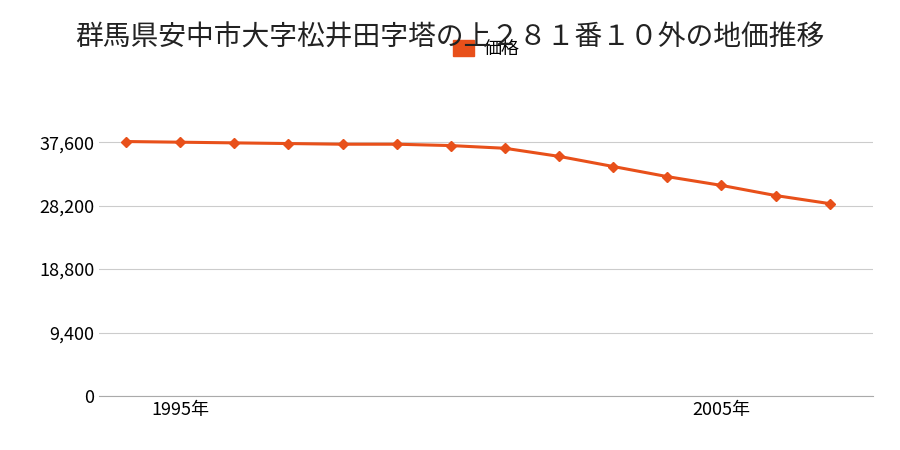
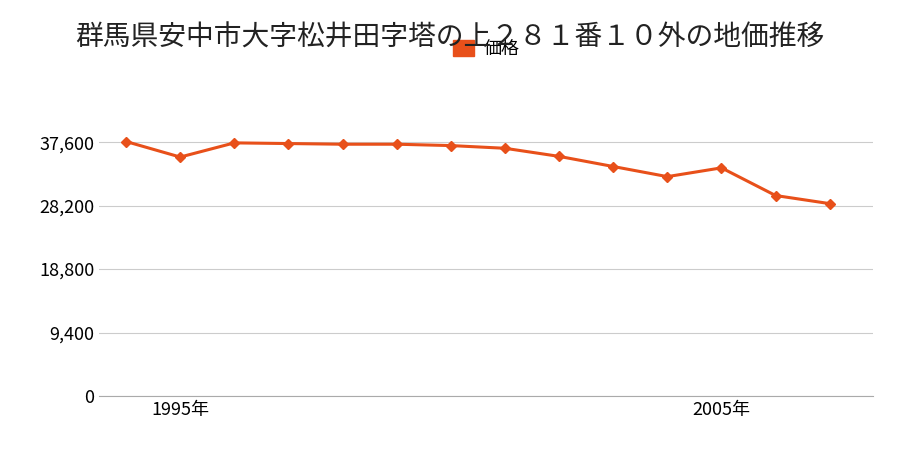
1995年: 37,600 -> 35,400
2005年: 31,200 -> 33,800
